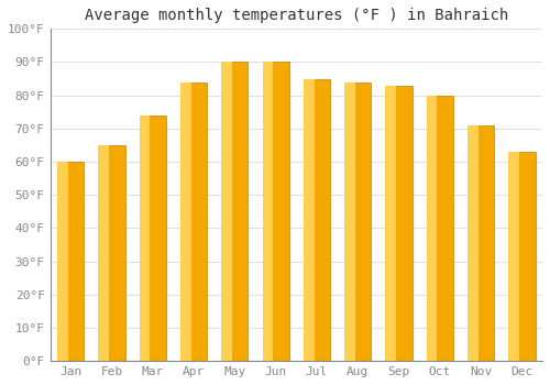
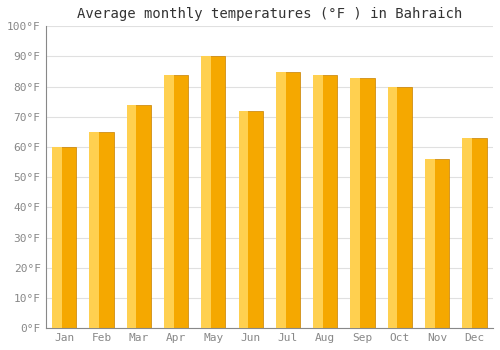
Jun: 90°F -> 72°F
Nov: 71°F -> 56°F
